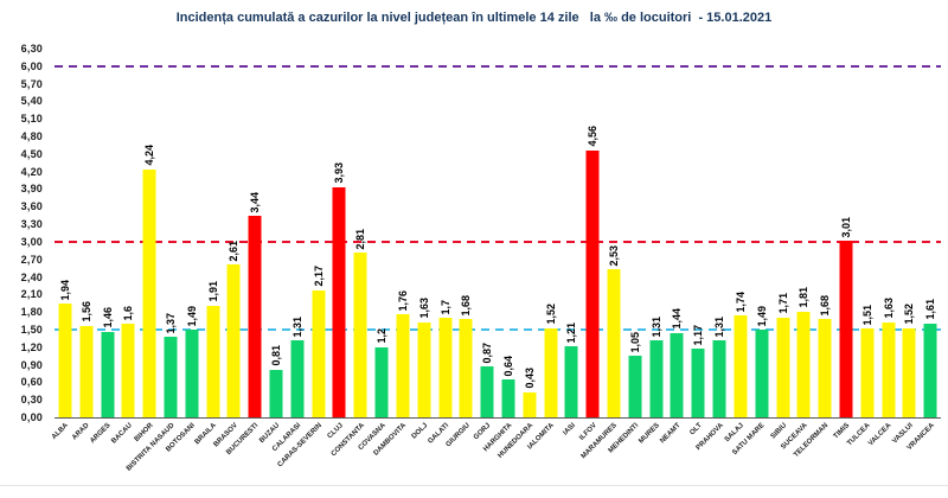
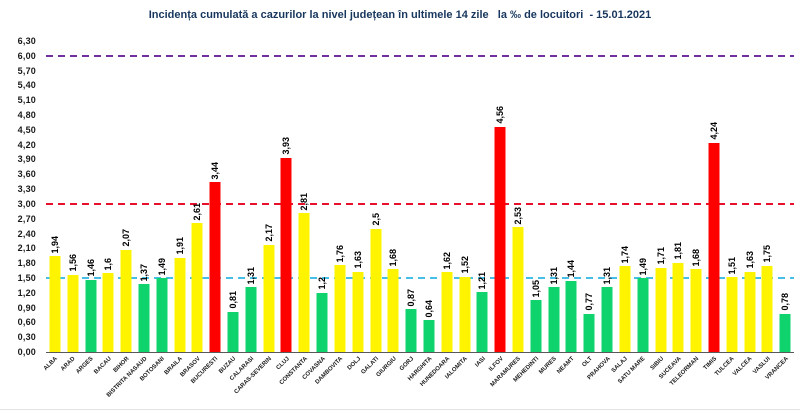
BIHOR: 4,24 -> 2,07
GALATI: 1,7 -> 2,5
HUNEDOARA: 0,43 -> 1,62
OLT: 1,17 -> 0,77
TIMIS: 3,01 -> 4,24
VASLUI: 1,52 -> 1,75
VRANCEA: 1,61 -> 0,78
